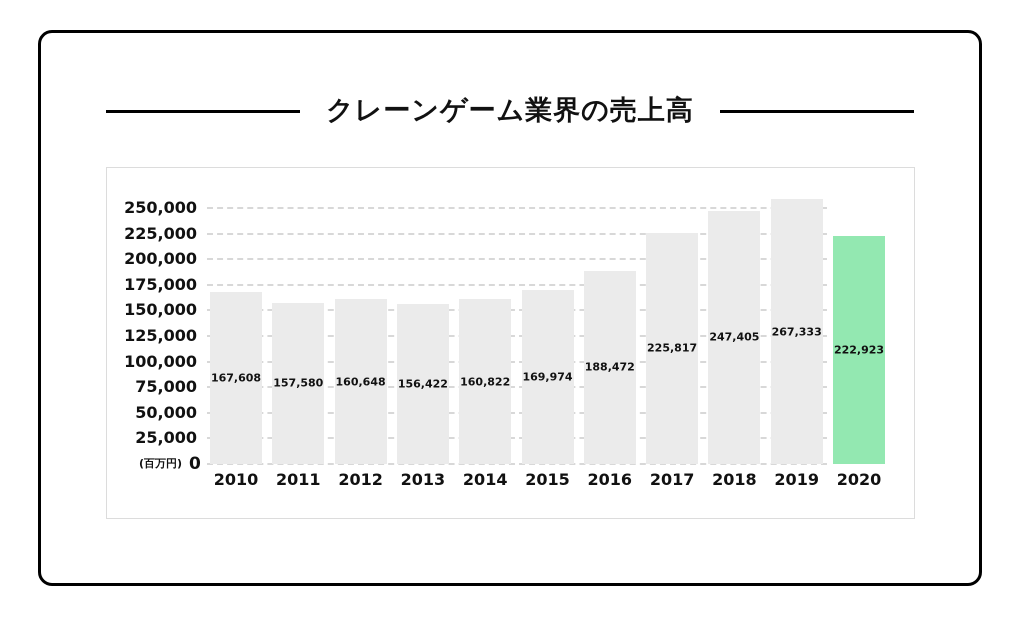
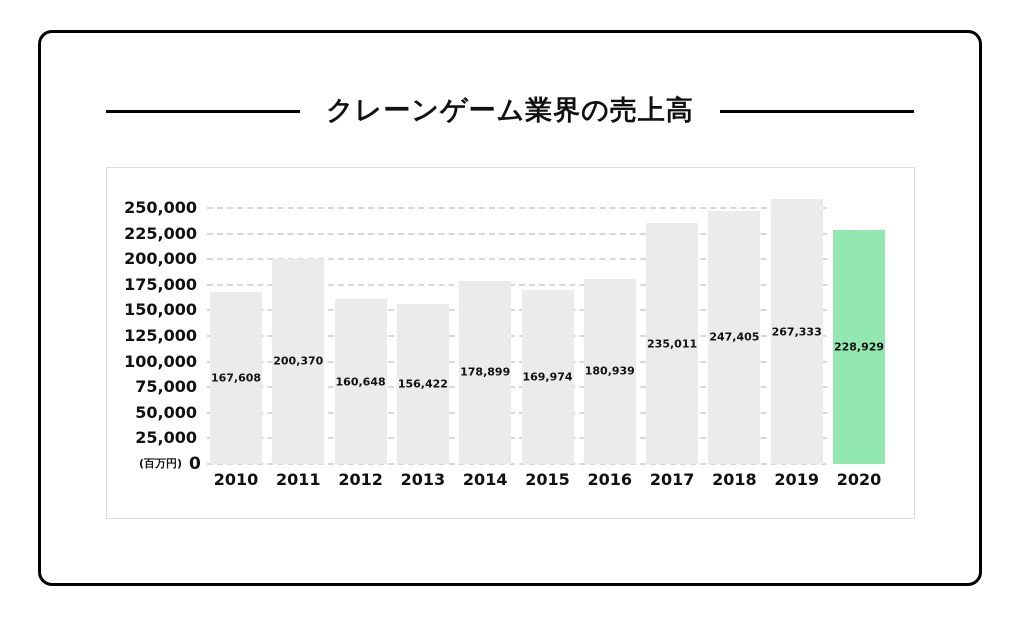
2011: 157,580 -> 200,370
2014: 160,822 -> 178,899
2016: 188,472 -> 180,939
2017: 225,817 -> 235,011
2020: 222,923 -> 228,929
